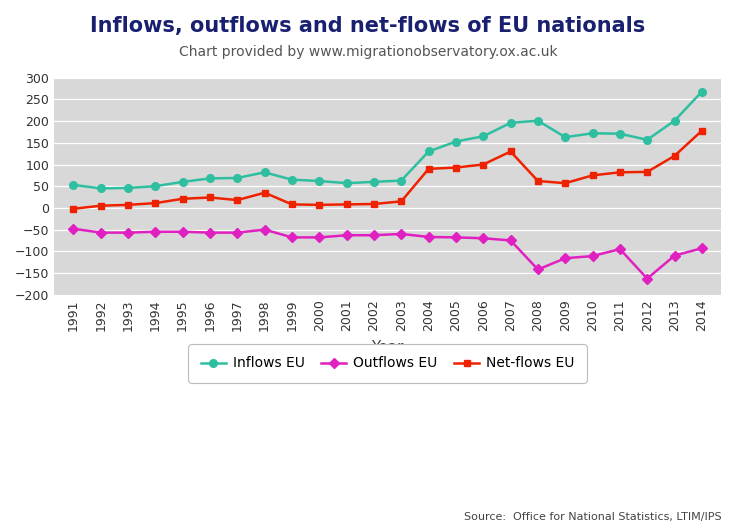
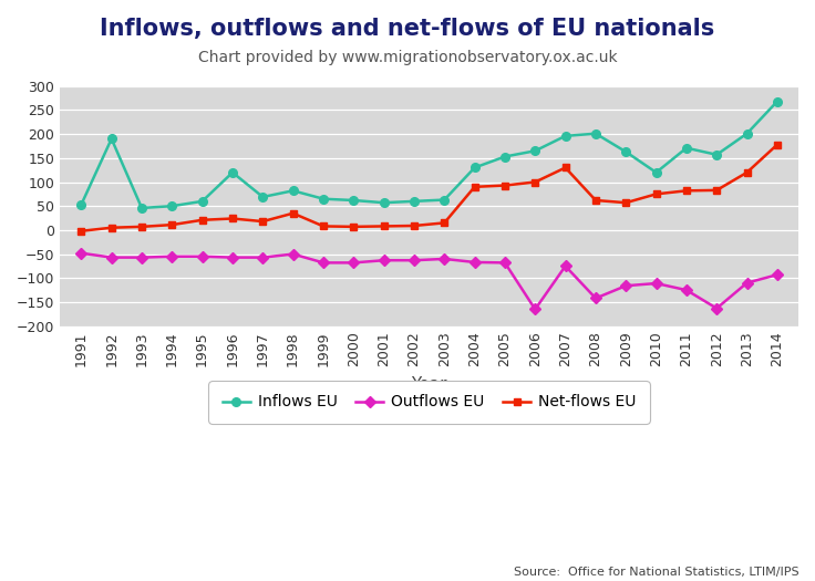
Inflows EU/1992: 45 -> 190
Inflows EU/1996: 68 -> 120
Outflows EU/2006: -70 -> -165
Inflows EU/2010: 172 -> 120
Outflows EU/2011: -95 -> -125
